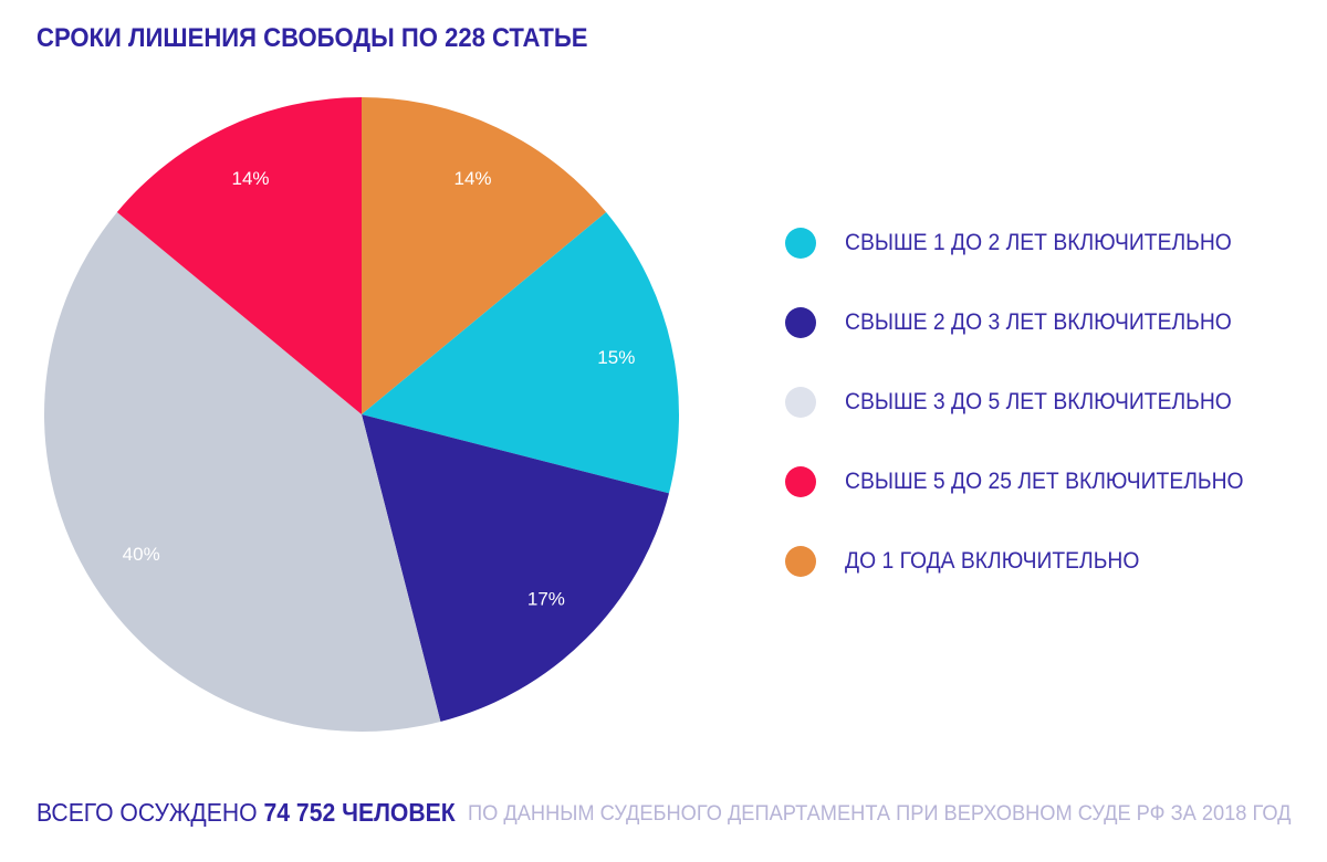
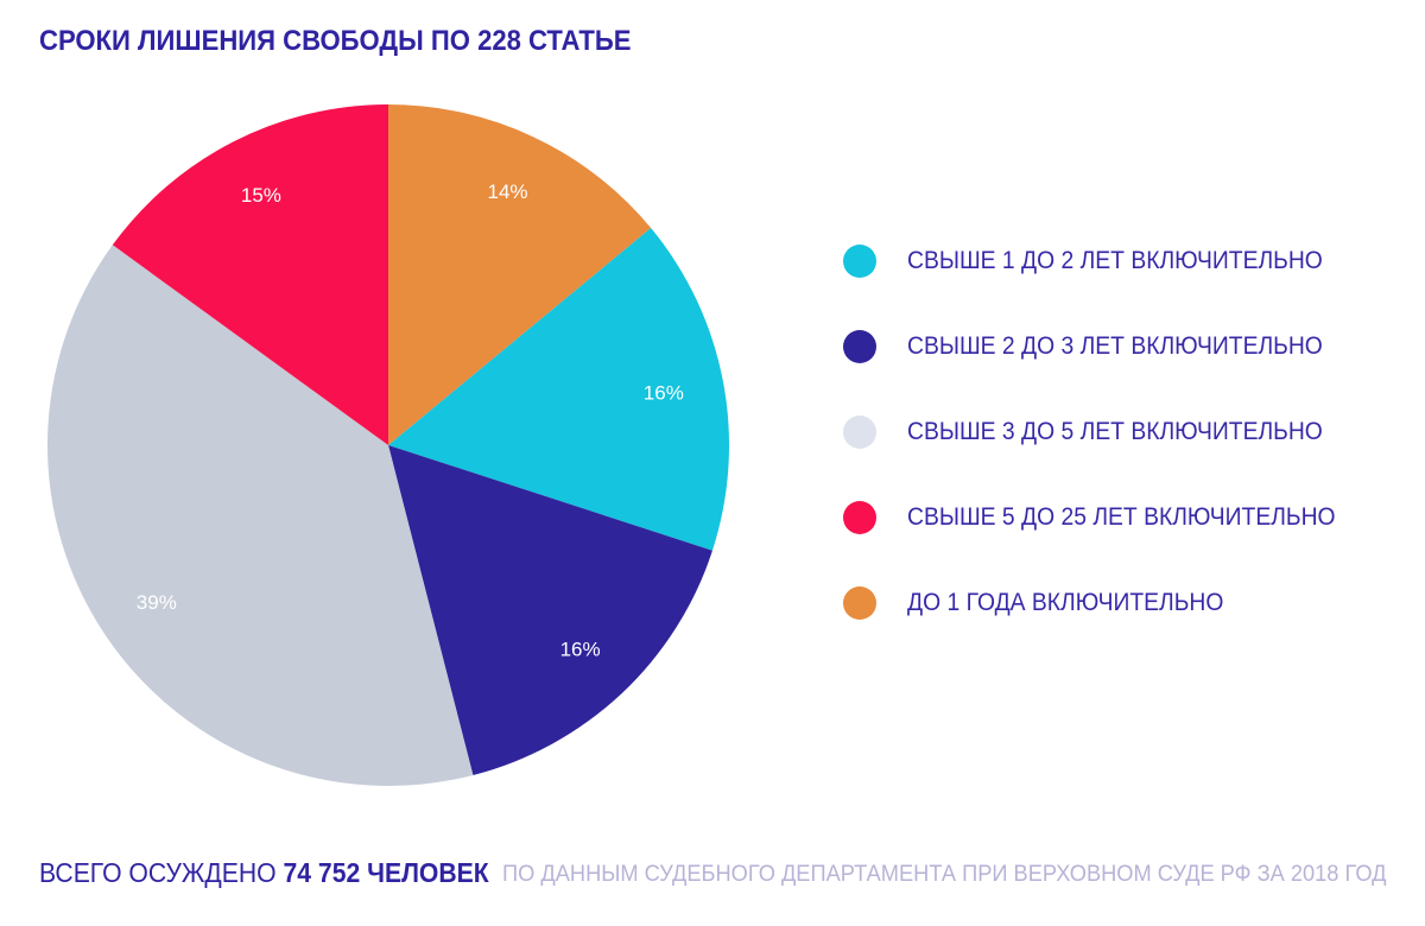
СВЫШЕ 1 ДО 2 ЛЕТ ВКЛЮЧИТЕЛЬНО: 15% -> 16%
СВЫШЕ 2 ДО 3 ЛЕТ ВКЛЮЧИТЕЛЬНО: 17% -> 16%
СВЫШЕ 3 ДО 5 ЛЕТ ВКЛЮЧИТЕЛЬНО: 40% -> 39%
СВЫШЕ 5 ДО 25 ЛЕТ ВКЛЮЧИТЕЛЬНО: 14% -> 15%
